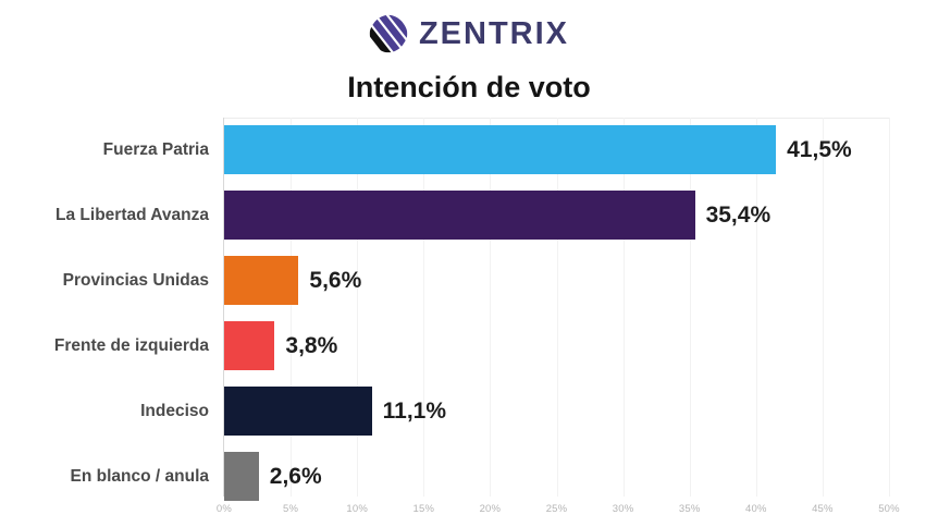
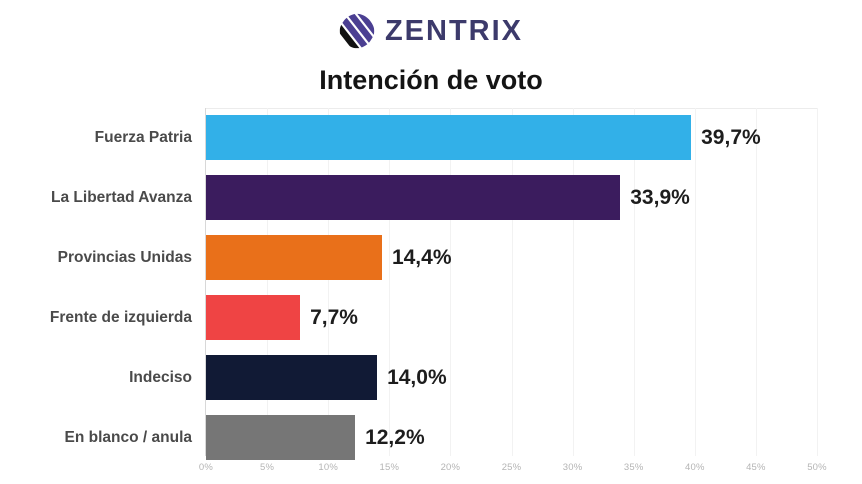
Fuerza Patria: 41,5% -> 39,7%
La Libertad Avanza: 35,4% -> 33,9%
Provincias Unidas: 5,6% -> 14,4%
Frente de izquierda: 3,8% -> 7,7%
Indeciso: 11,1% -> 14,0%
En blanco / anula: 2,6% -> 12,2%
